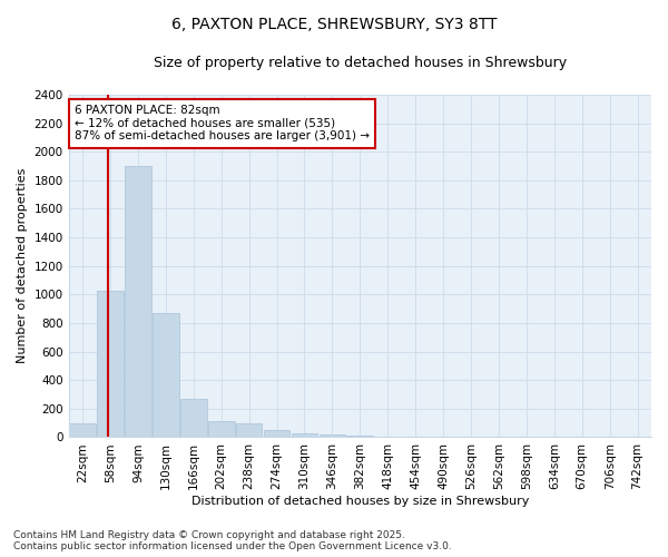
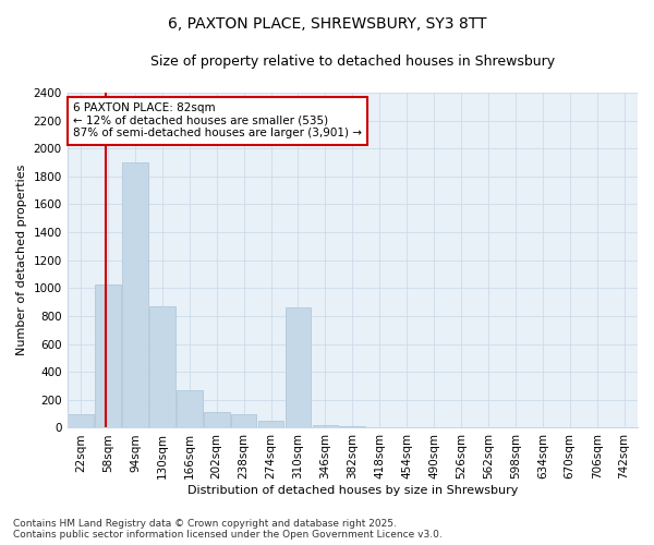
310sqm: 30 -> 860
